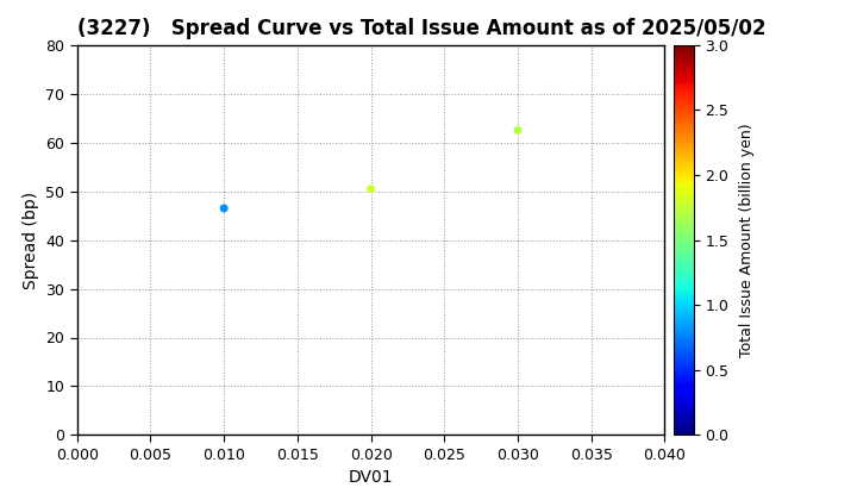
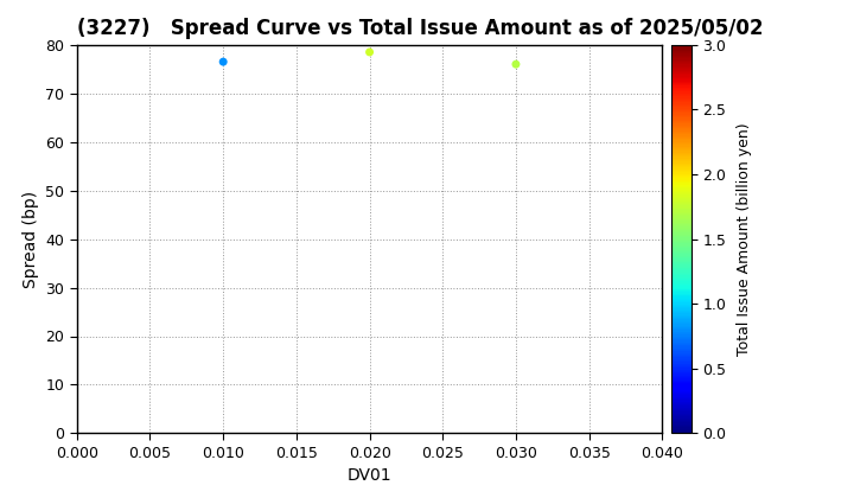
0.010: 46.5 -> 76.5
0.020: 50.5 -> 78.5
0.030: 62.5 -> 76.0
